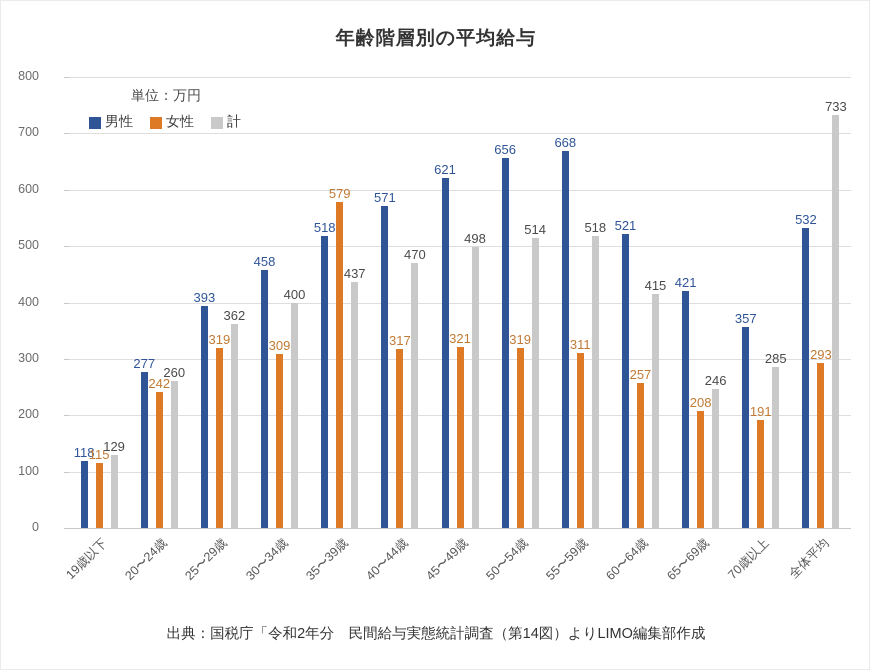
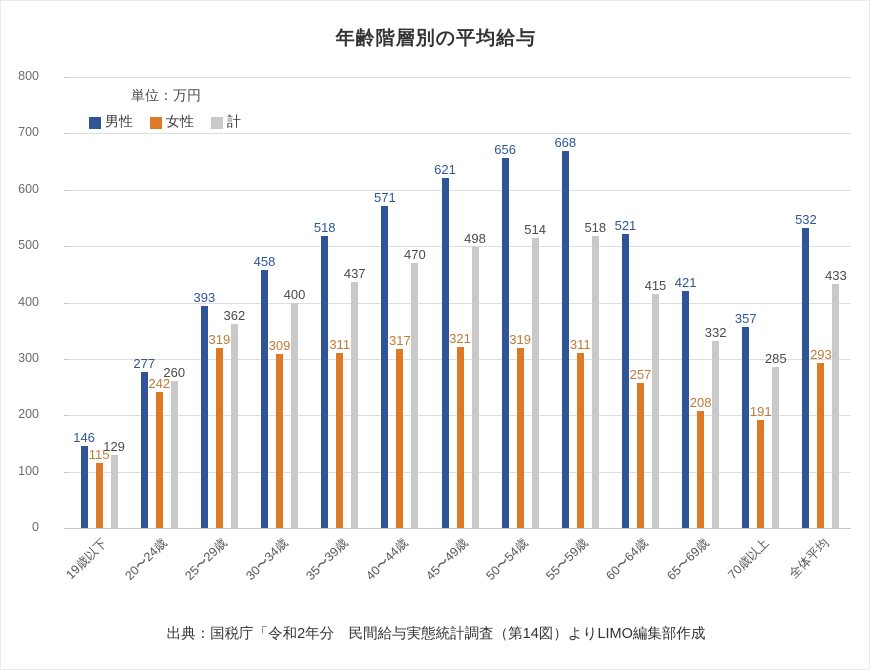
男性/19歳以下: 118 -> 146
女性/35〜39歳: 579 -> 311
計/65〜69歳: 246 -> 332
計/全体平均: 733 -> 433
